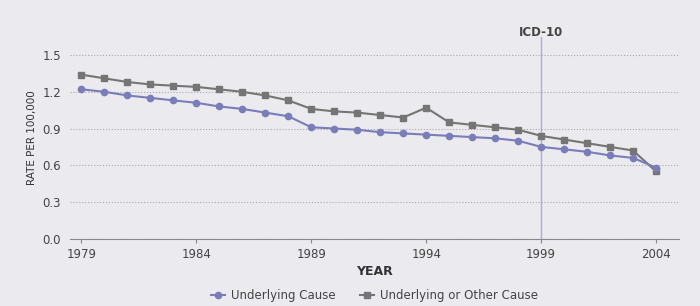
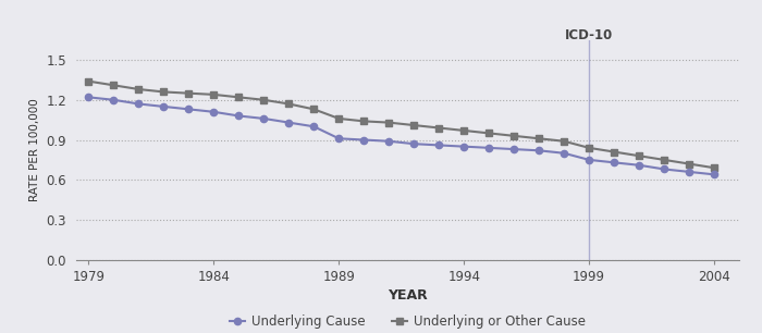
Underlying or Other Cause/1994: 1.07 -> 0.97
Underlying Cause/2004: 0.58 -> 0.64
Underlying or Other Cause/2004: 0.55 -> 0.69
